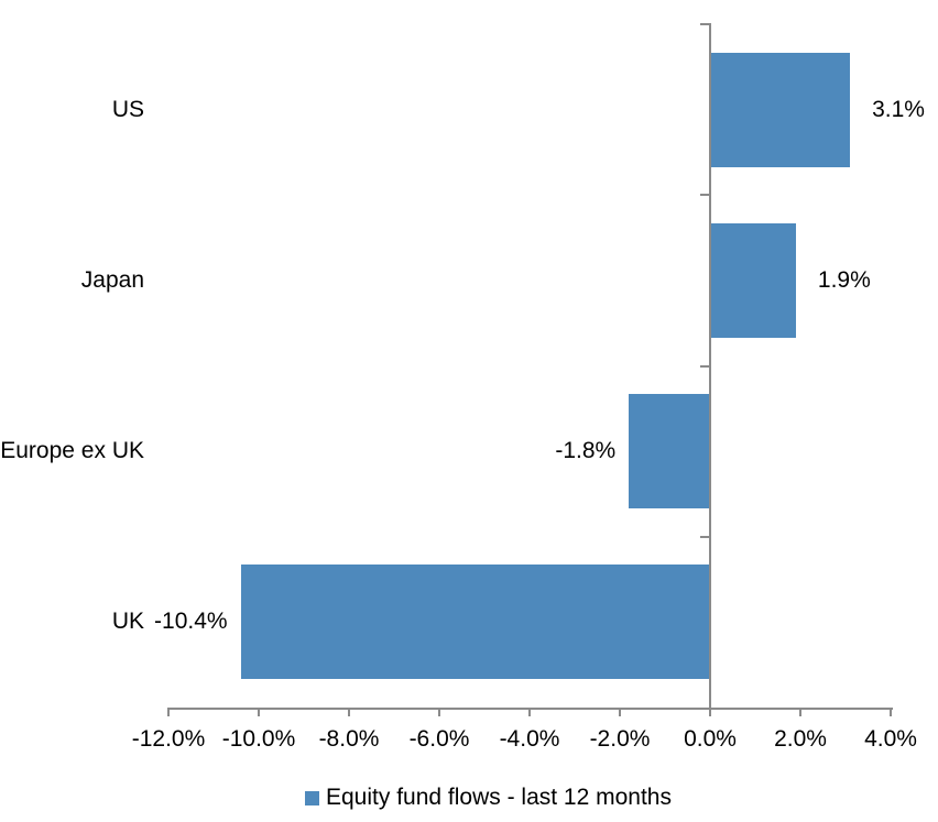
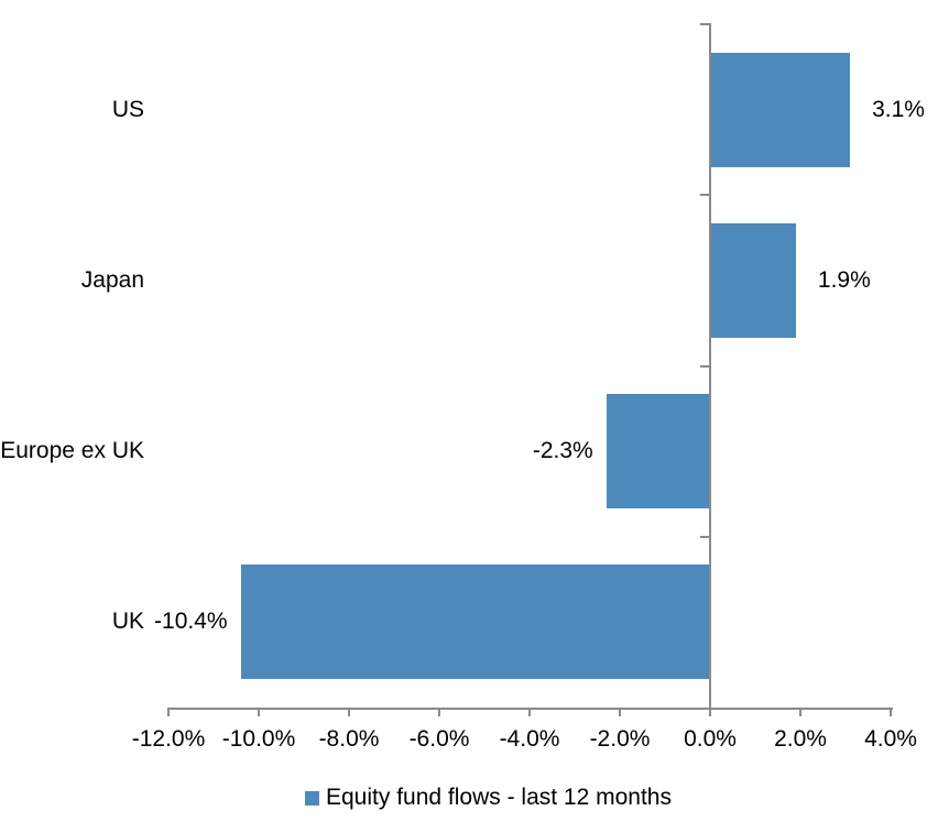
Europe ex UK: -1.8% -> -2.3%
